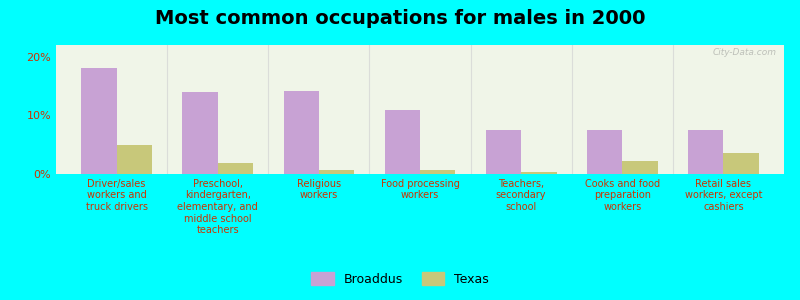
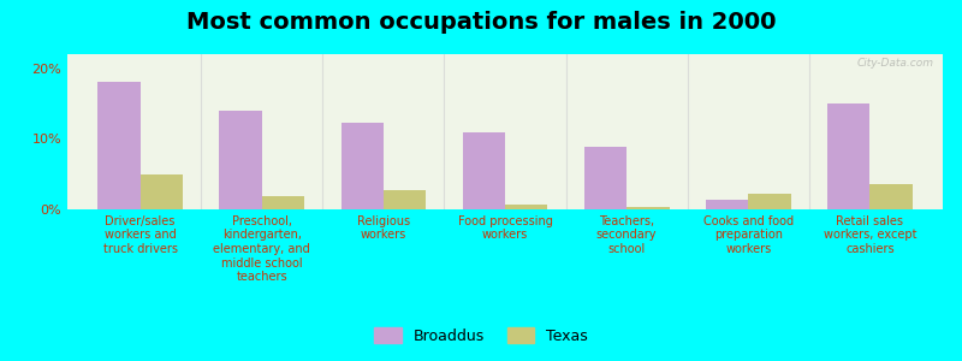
Broaddus/Religious workers: 14.2% -> 12.2%
Texas/Religious workers: 0.7% -> 2.8%
Broaddus/Teachers, secondary school: 7.5% -> 8.8%
Broaddus/Cooks and food preparation workers: 7.5% -> 1.4%
Broaddus/Retail sales workers, except cashiers: 7.5% -> 15.0%
